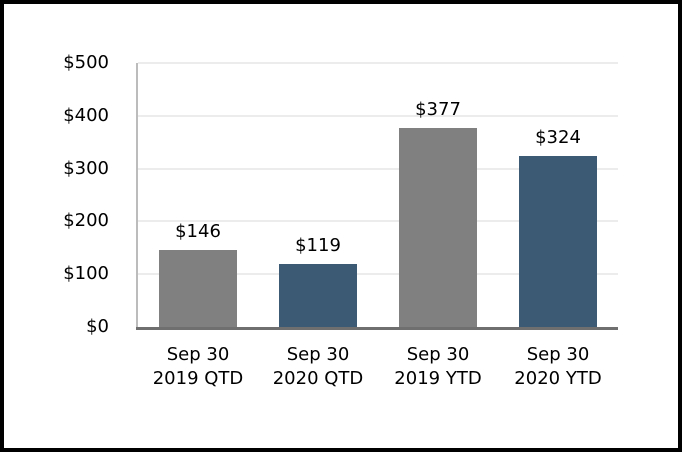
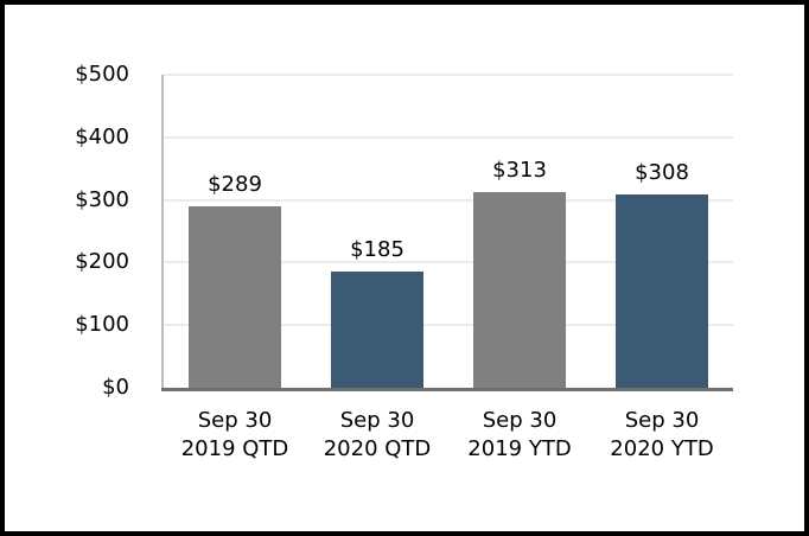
Sep 30 2019 QTD: $146 -> $289
Sep 30 2020 QTD: $119 -> $185
Sep 30 2019 YTD: $377 -> $313
Sep 30 2020 YTD: $324 -> $308
